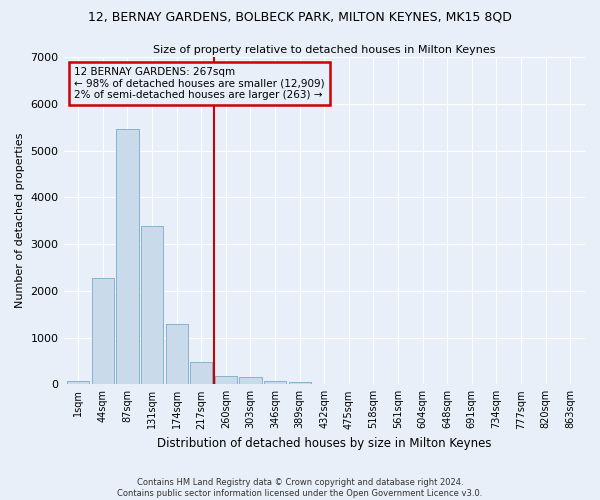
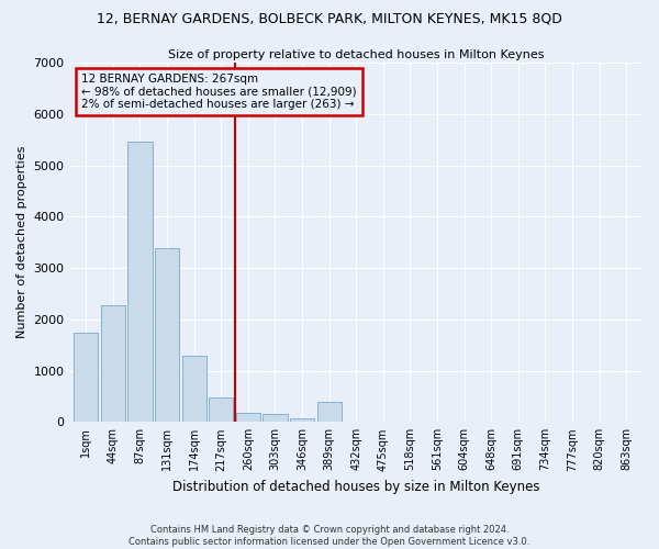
1sqm: 70 -> 1750
389sqm: 60 -> 400
